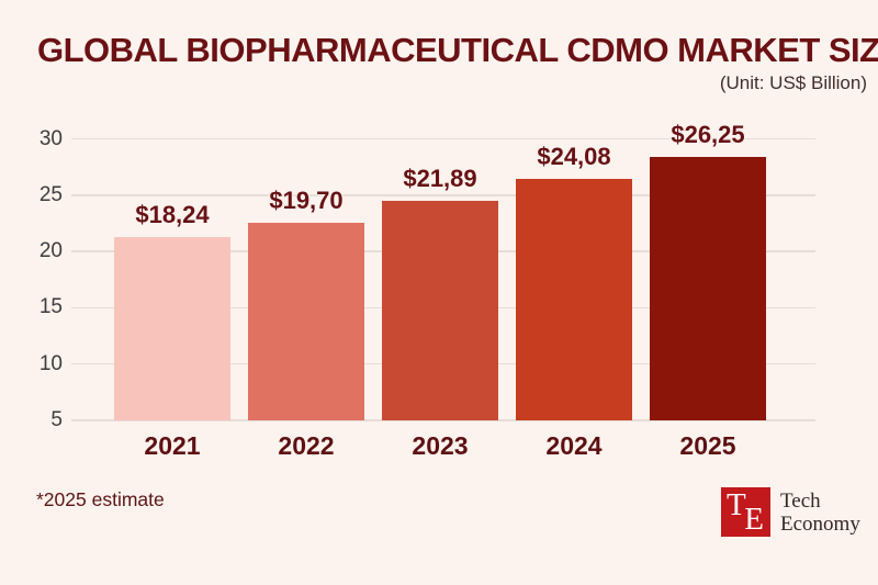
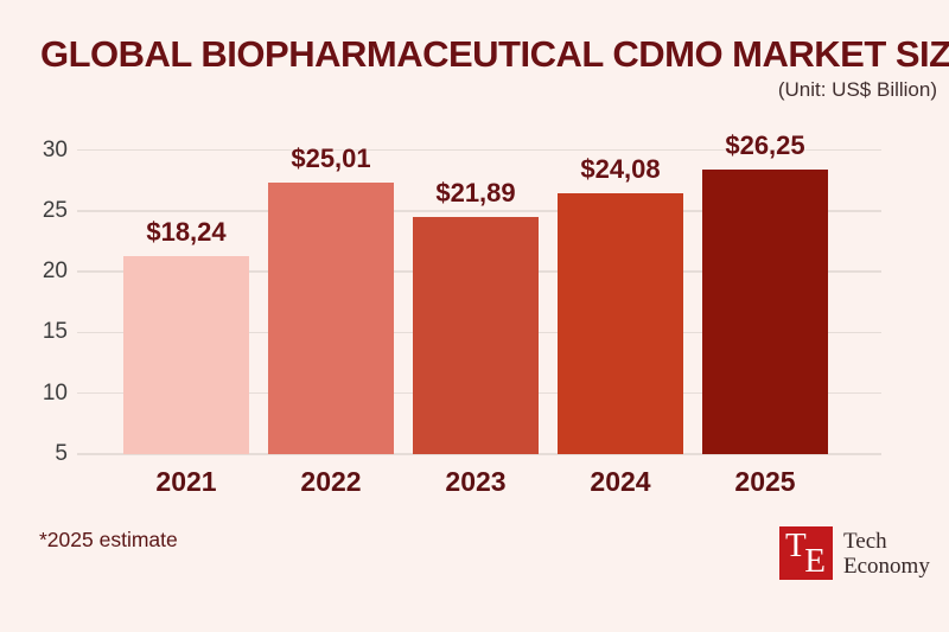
2022: $19,70 -> $25,01
